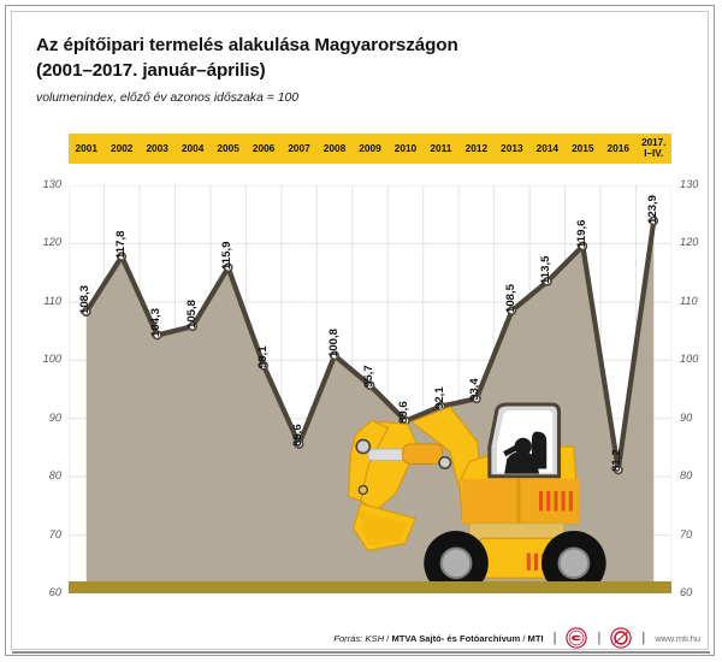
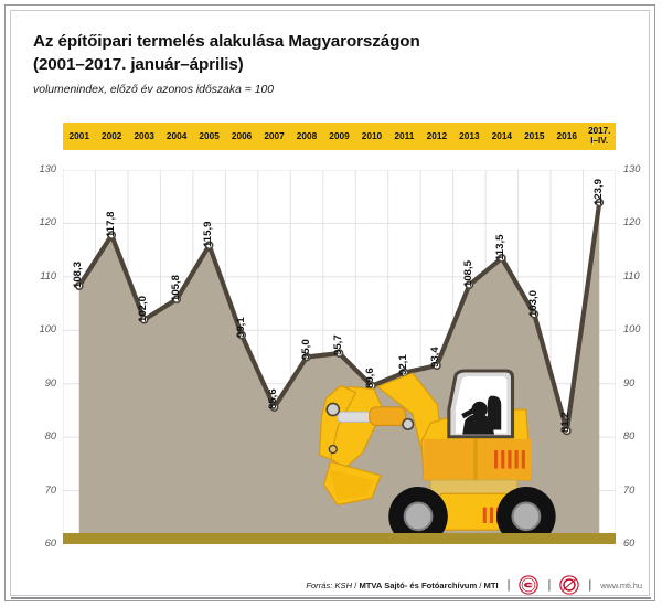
2003: 104,3 -> 102,0
2008: 100,8 -> 95,0
2015: 119,6 -> 103,0
